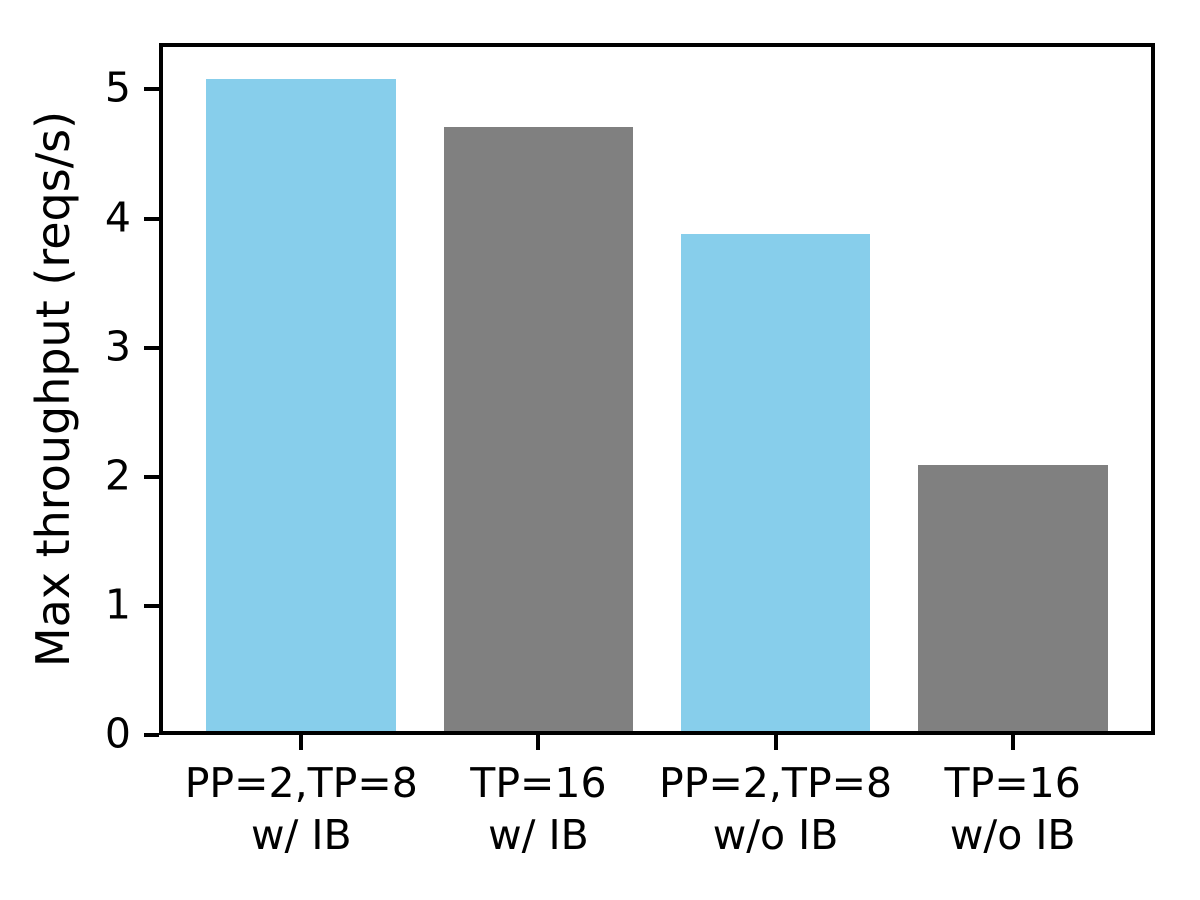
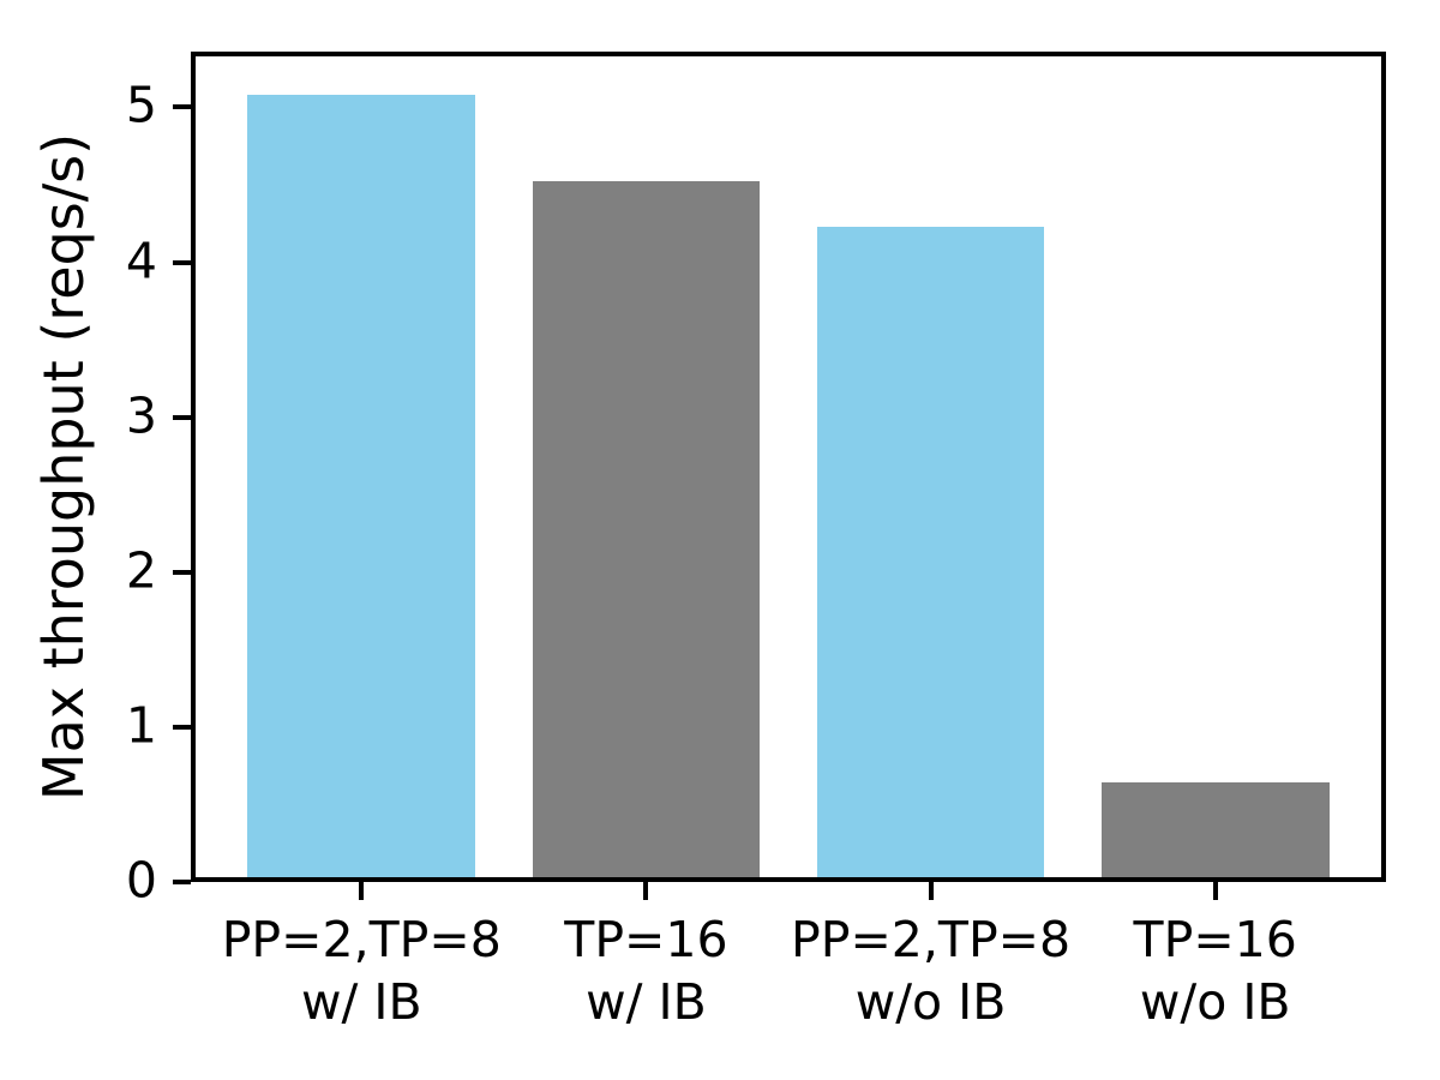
TP=16 w/ IB: 4.71 -> 4.52
PP=2,TP=8 w/o IB: 3.88 -> 4.23
TP=16 w/o IB: 2.09 -> 0.64
